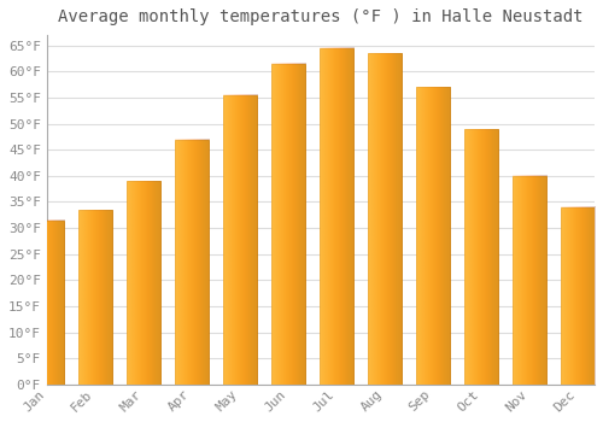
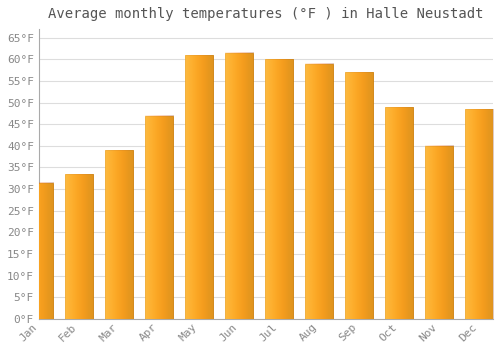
May: 55.5°F -> 61.0°F
Jul: 64.5°F -> 60.0°F
Aug: 63.5°F -> 59.0°F
Dec: 34.0°F -> 48.5°F
